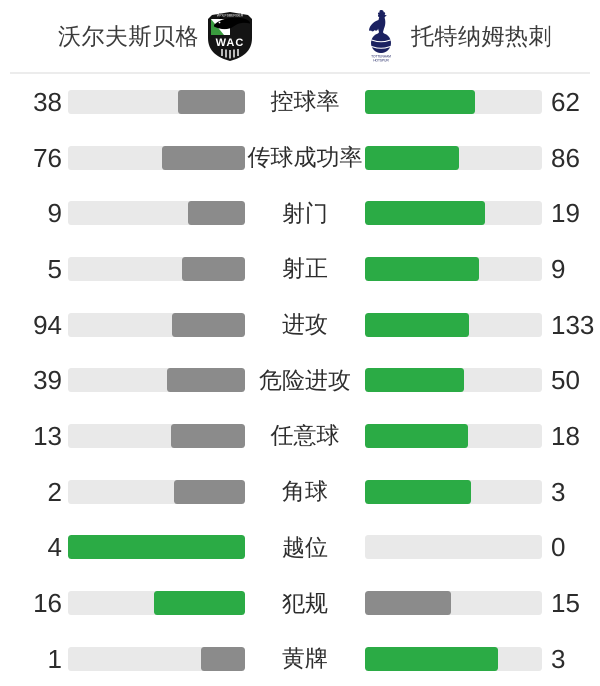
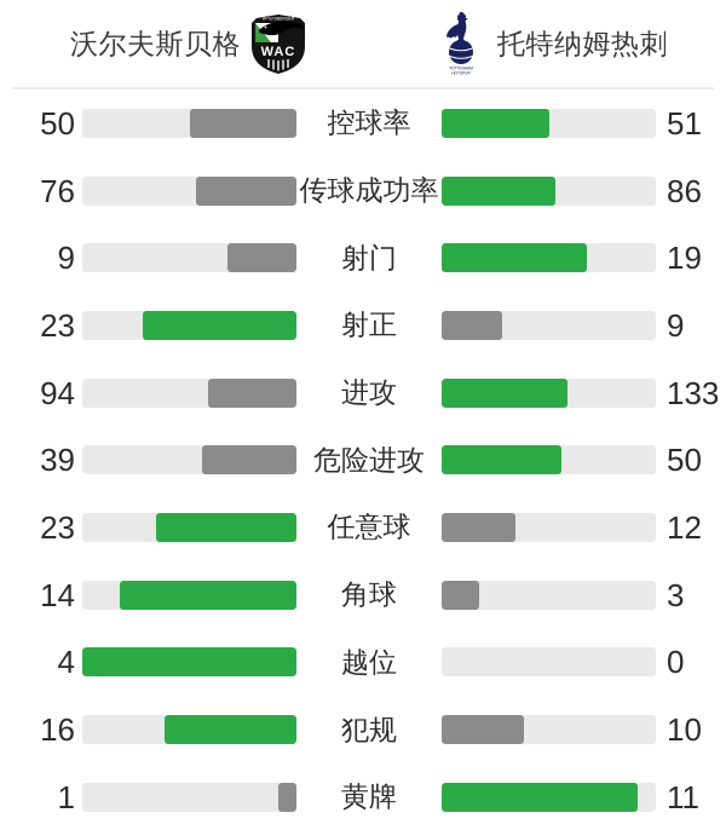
沃尔夫斯贝格/控球率: 38 -> 50
托特纳姆热刺/控球率: 62 -> 51
沃尔夫斯贝格/射正: 5 -> 23
沃尔夫斯贝格/任意球: 13 -> 23
托特纳姆热刺/任意球: 18 -> 12
沃尔夫斯贝格/角球: 2 -> 14
托特纳姆热刺/犯规: 15 -> 10
托特纳姆热刺/黄牌: 3 -> 11
